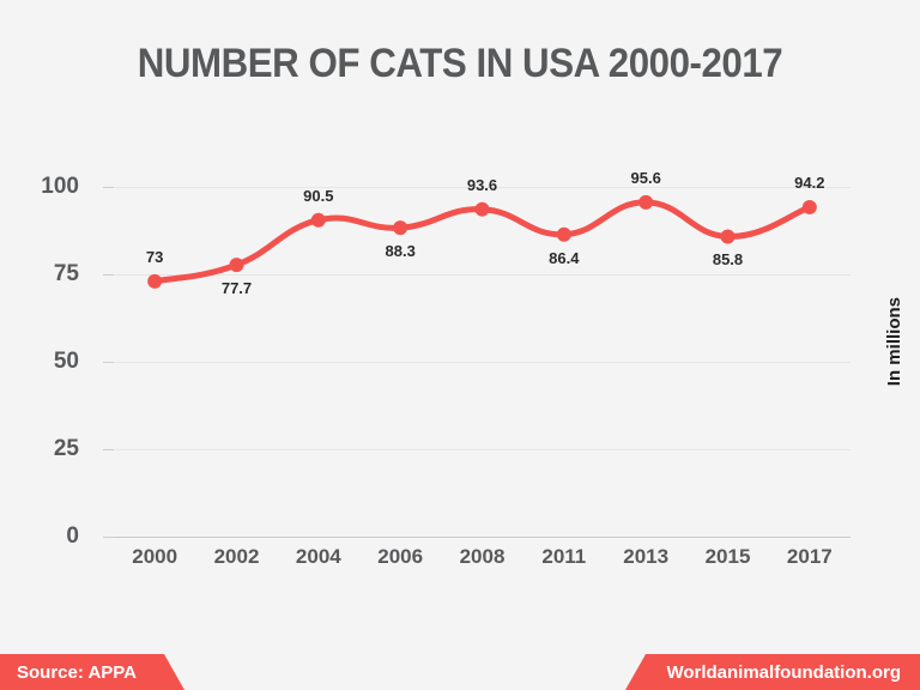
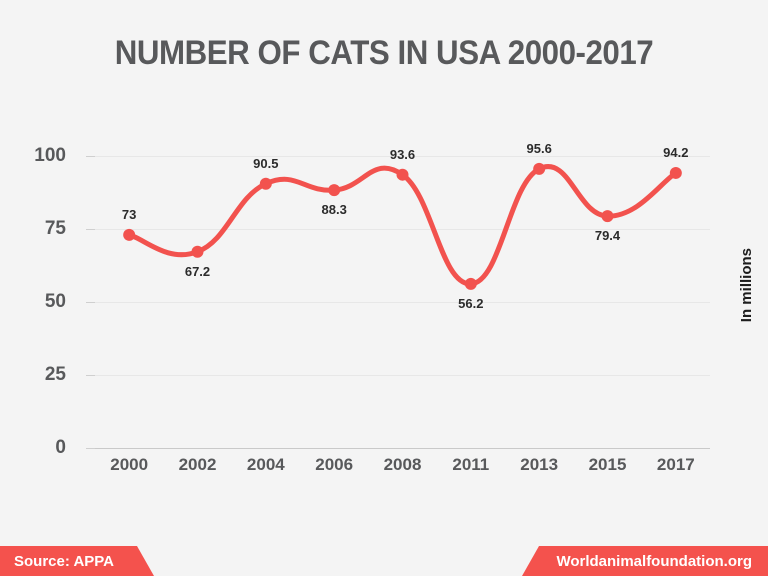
2002: 77.7 -> 67.2
2011: 86.4 -> 56.2
2015: 85.8 -> 79.4
